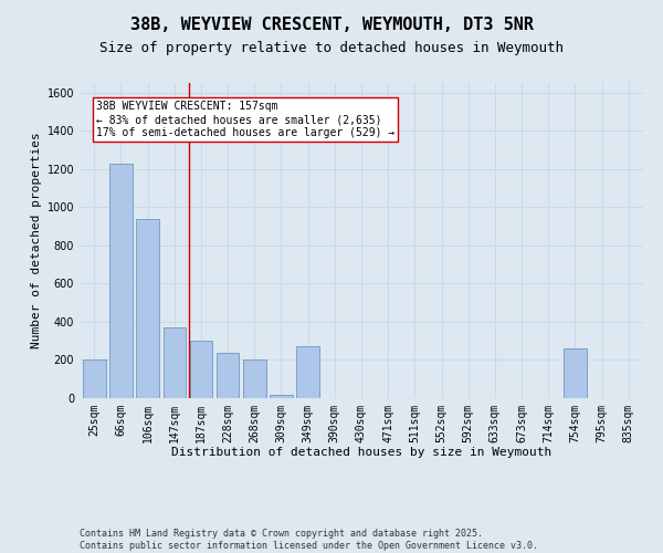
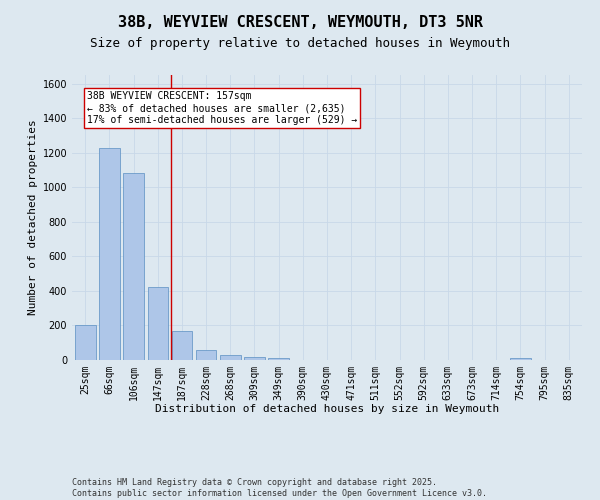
106sqm: 940 -> 1080
147sqm: 370 -> 420
187sqm: 300 -> 170
228sqm: 240 -> 60
268sqm: 200 -> 30
349sqm: 270 -> 10
754sqm: 260 -> 10
